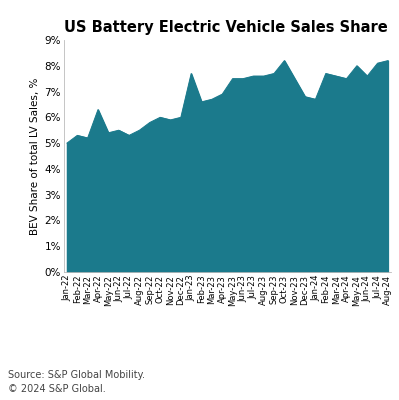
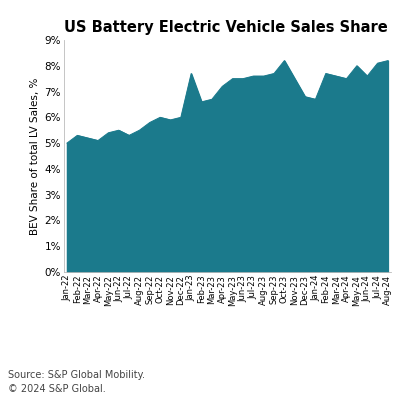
Apr-22: 6.3% -> 5.1%
Apr-23: 6.9% -> 7.2%
